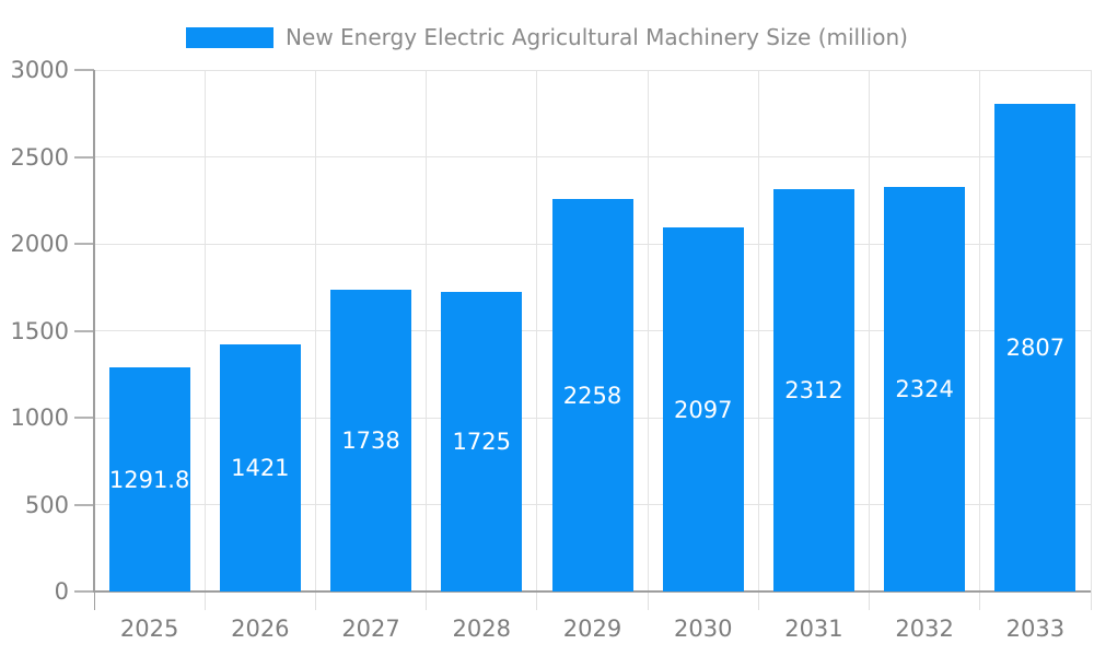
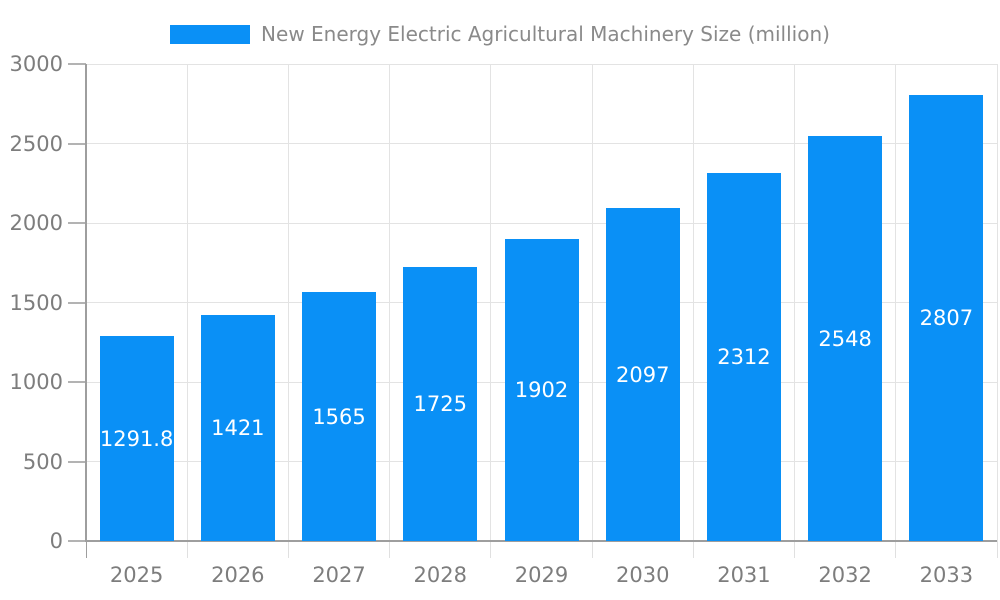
2027: 1738 -> 1565
2029: 2258 -> 1902
2032: 2324 -> 2548
